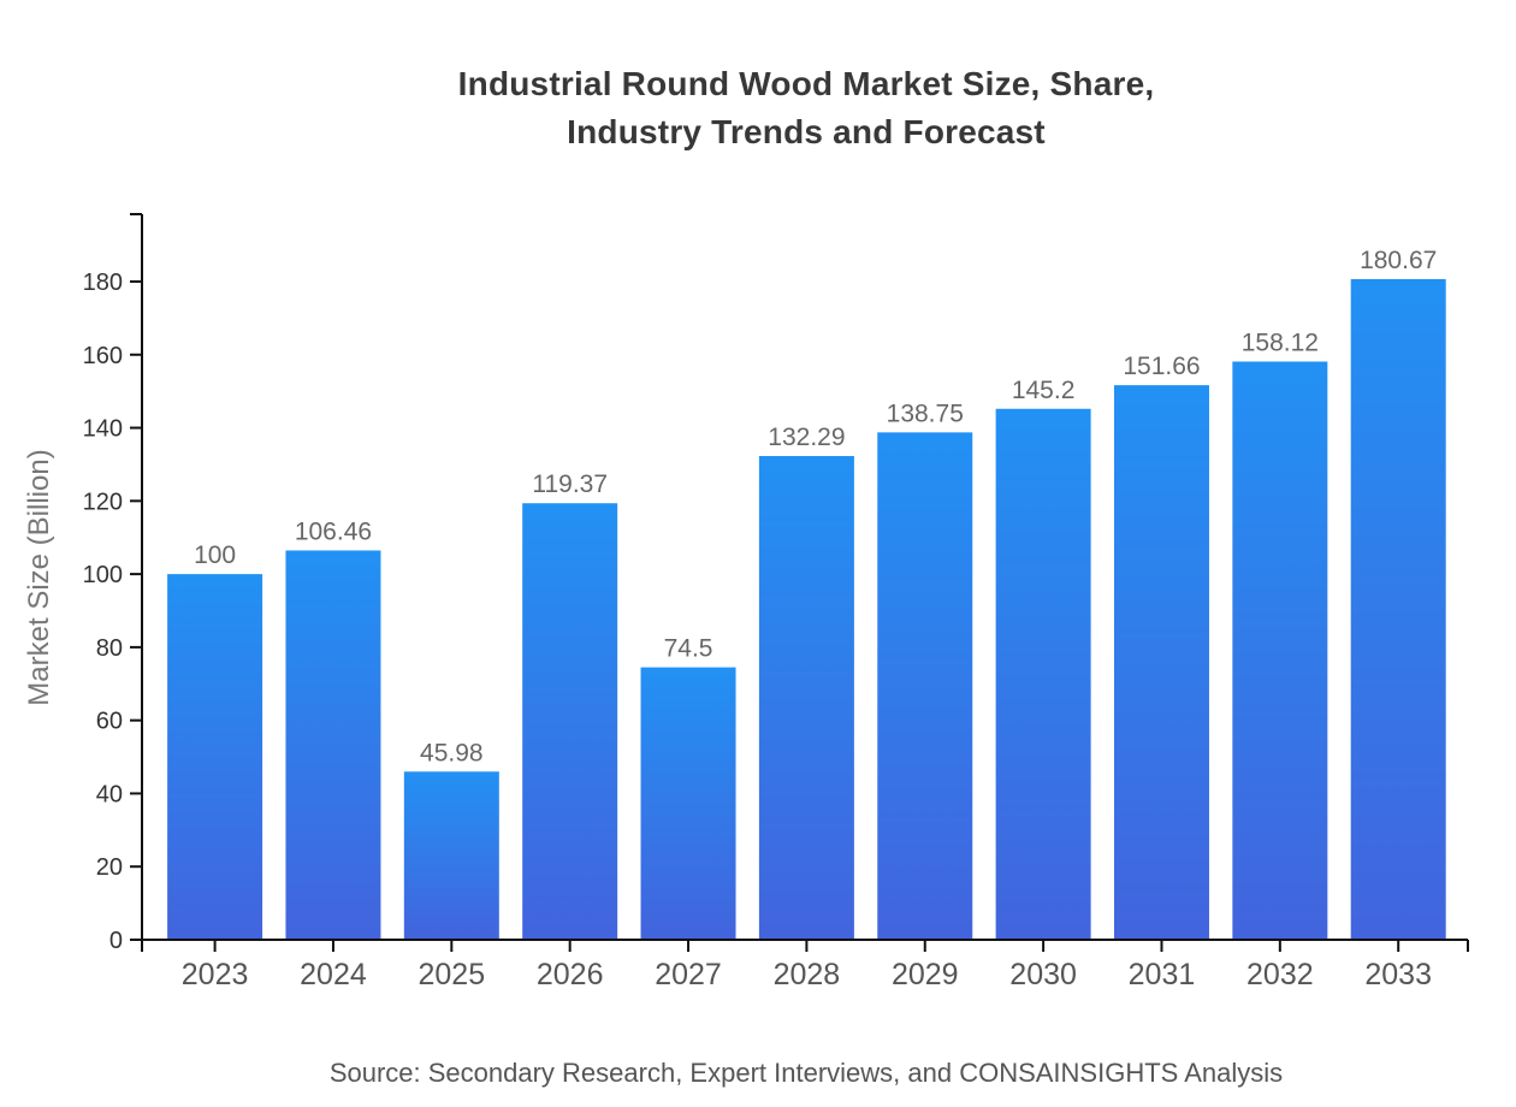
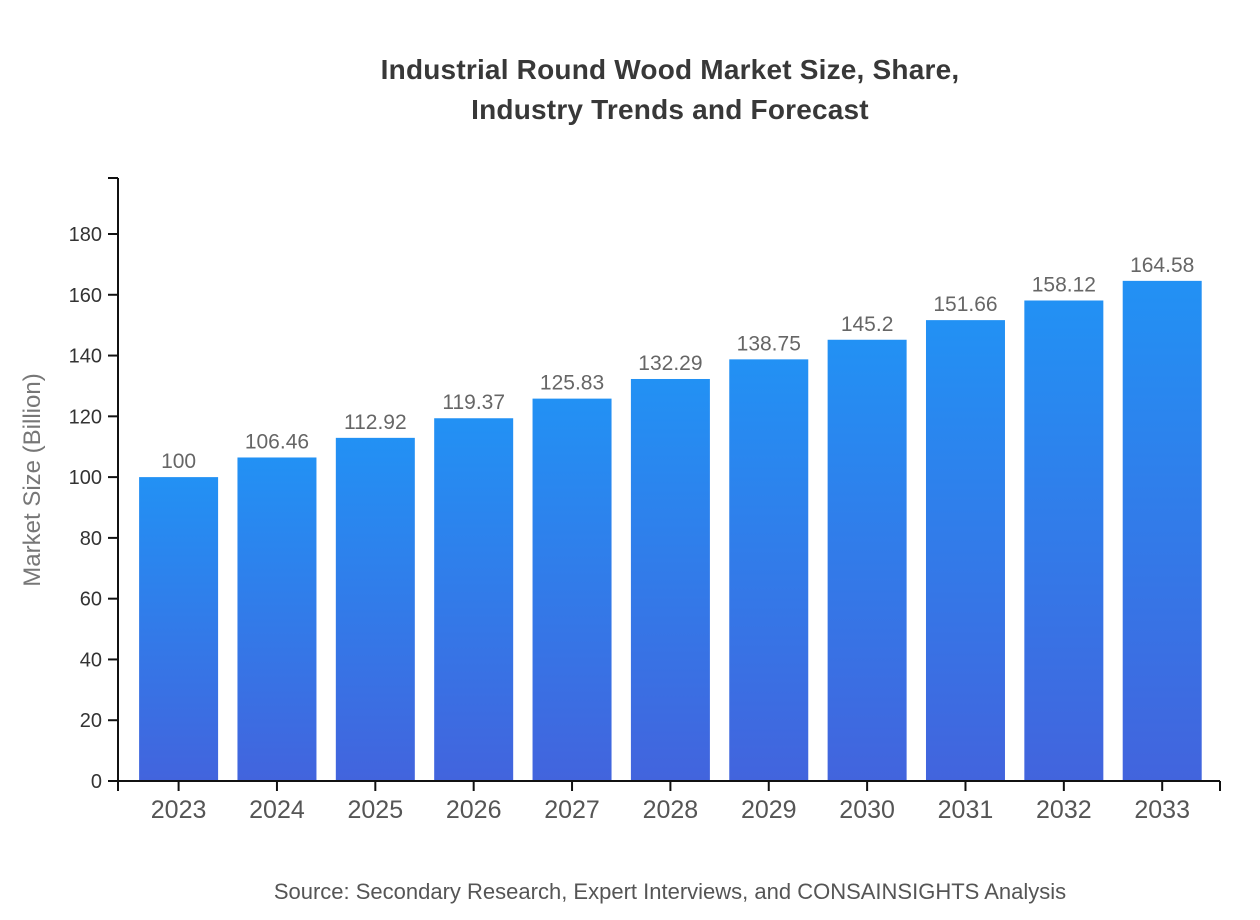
2025: 45.98 -> 112.92
2027: 74.5 -> 125.83
2033: 180.67 -> 164.58
